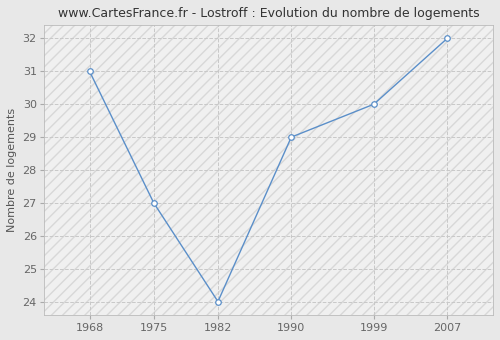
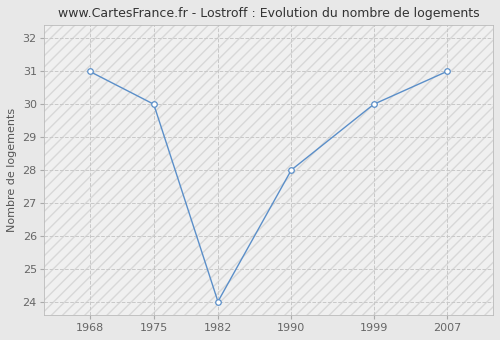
1975: 27 -> 30
1990: 29 -> 28
2007: 32 -> 31
